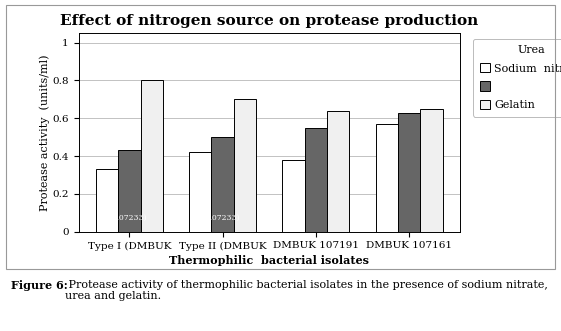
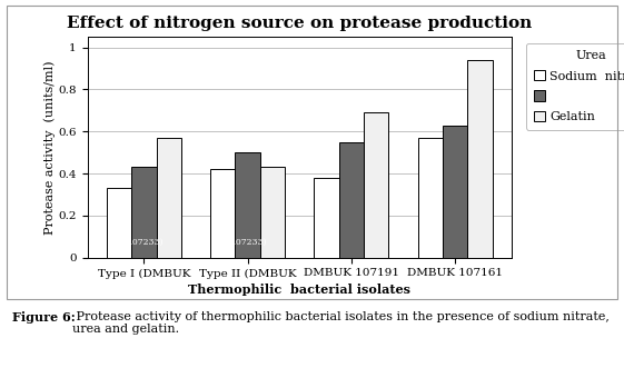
Gelatin/Type I (DMBUK: 0.80 -> 0.57
Gelatin/Type II (DMBUK: 0.70 -> 0.43
Gelatin/DMBUK 107191: 0.64 -> 0.69
Gelatin/DMBUK 107161: 0.65 -> 0.94
